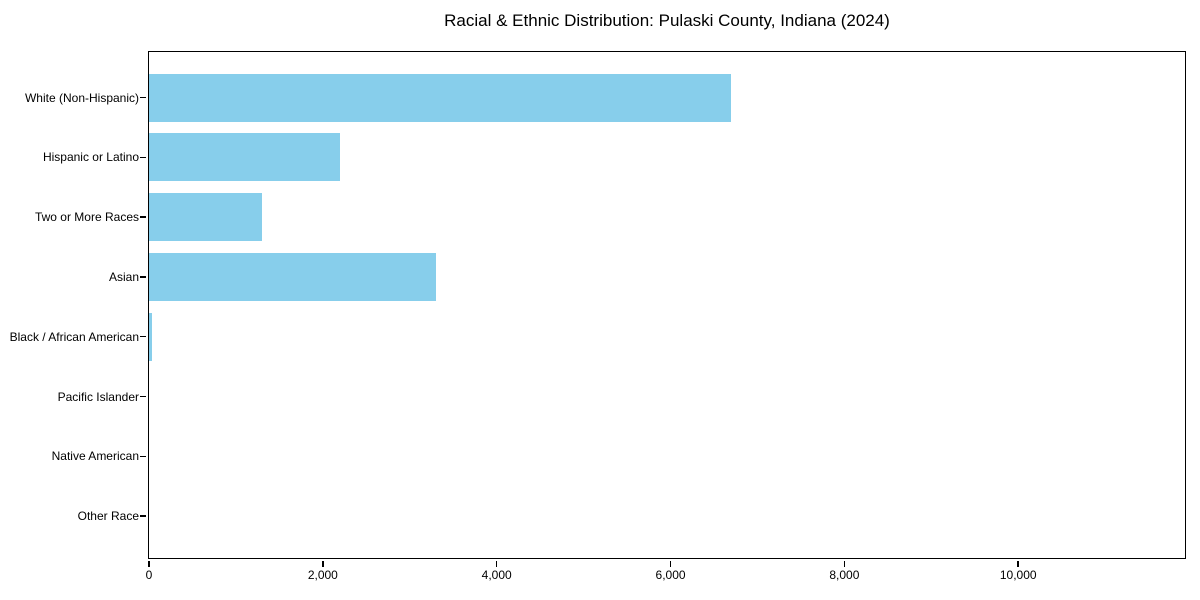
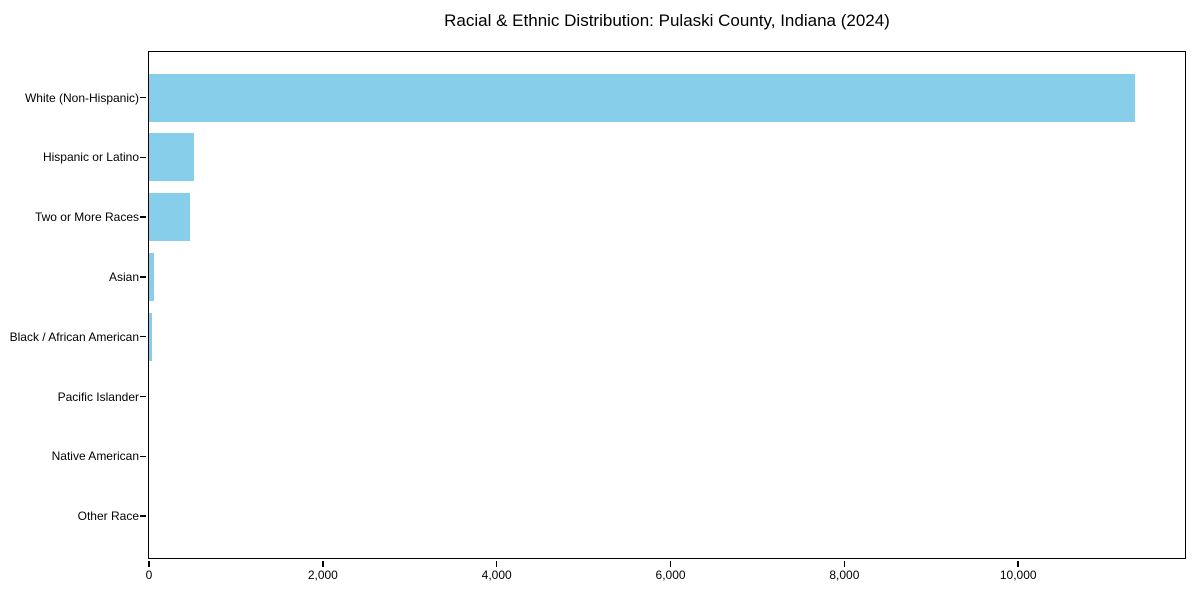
White (Non-Hispanic): 6700 -> 11300
Hispanic or Latino: 2200 -> 500
Two or More Races: 1300 -> 500
Asian: 3300 -> 100
